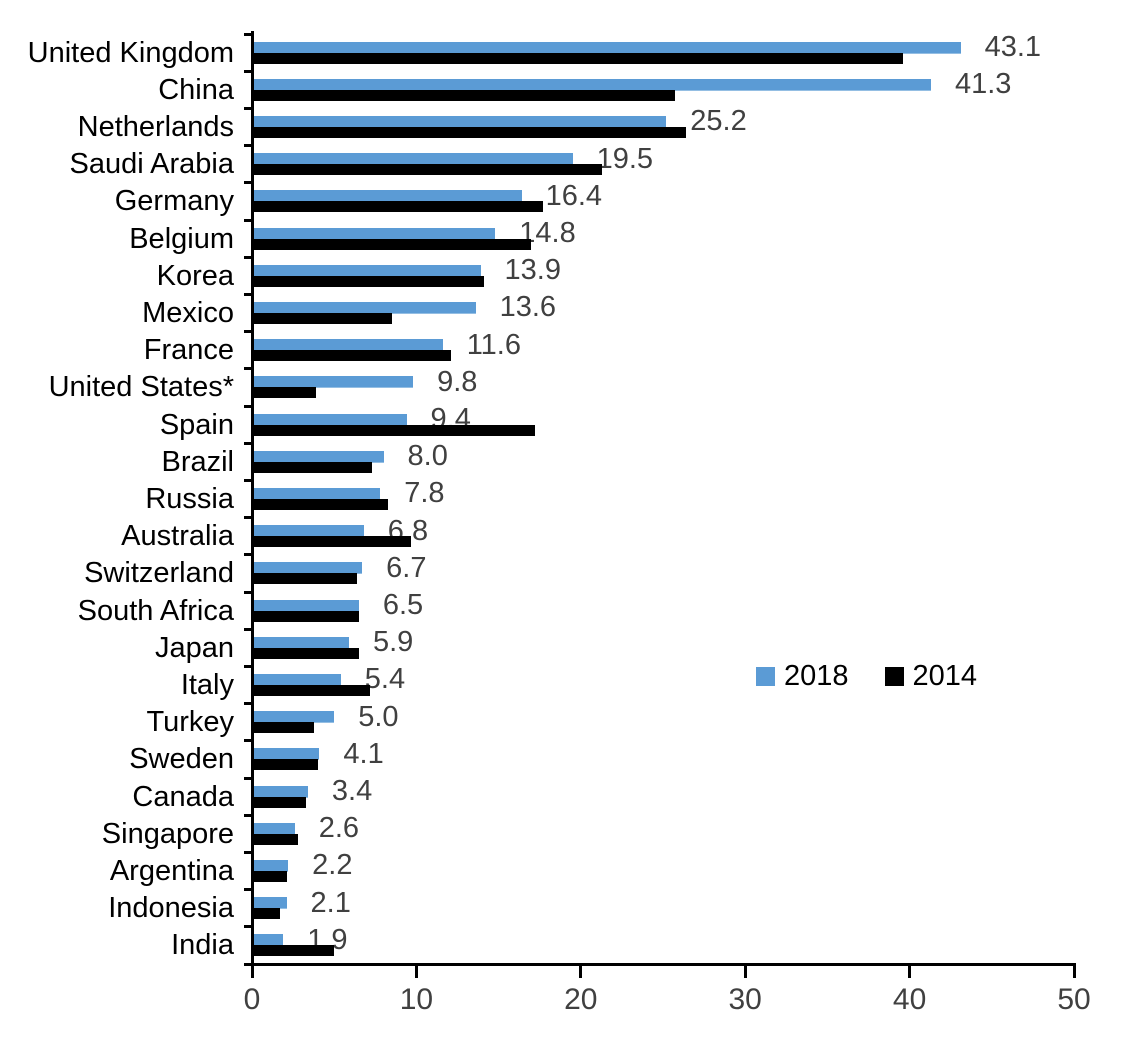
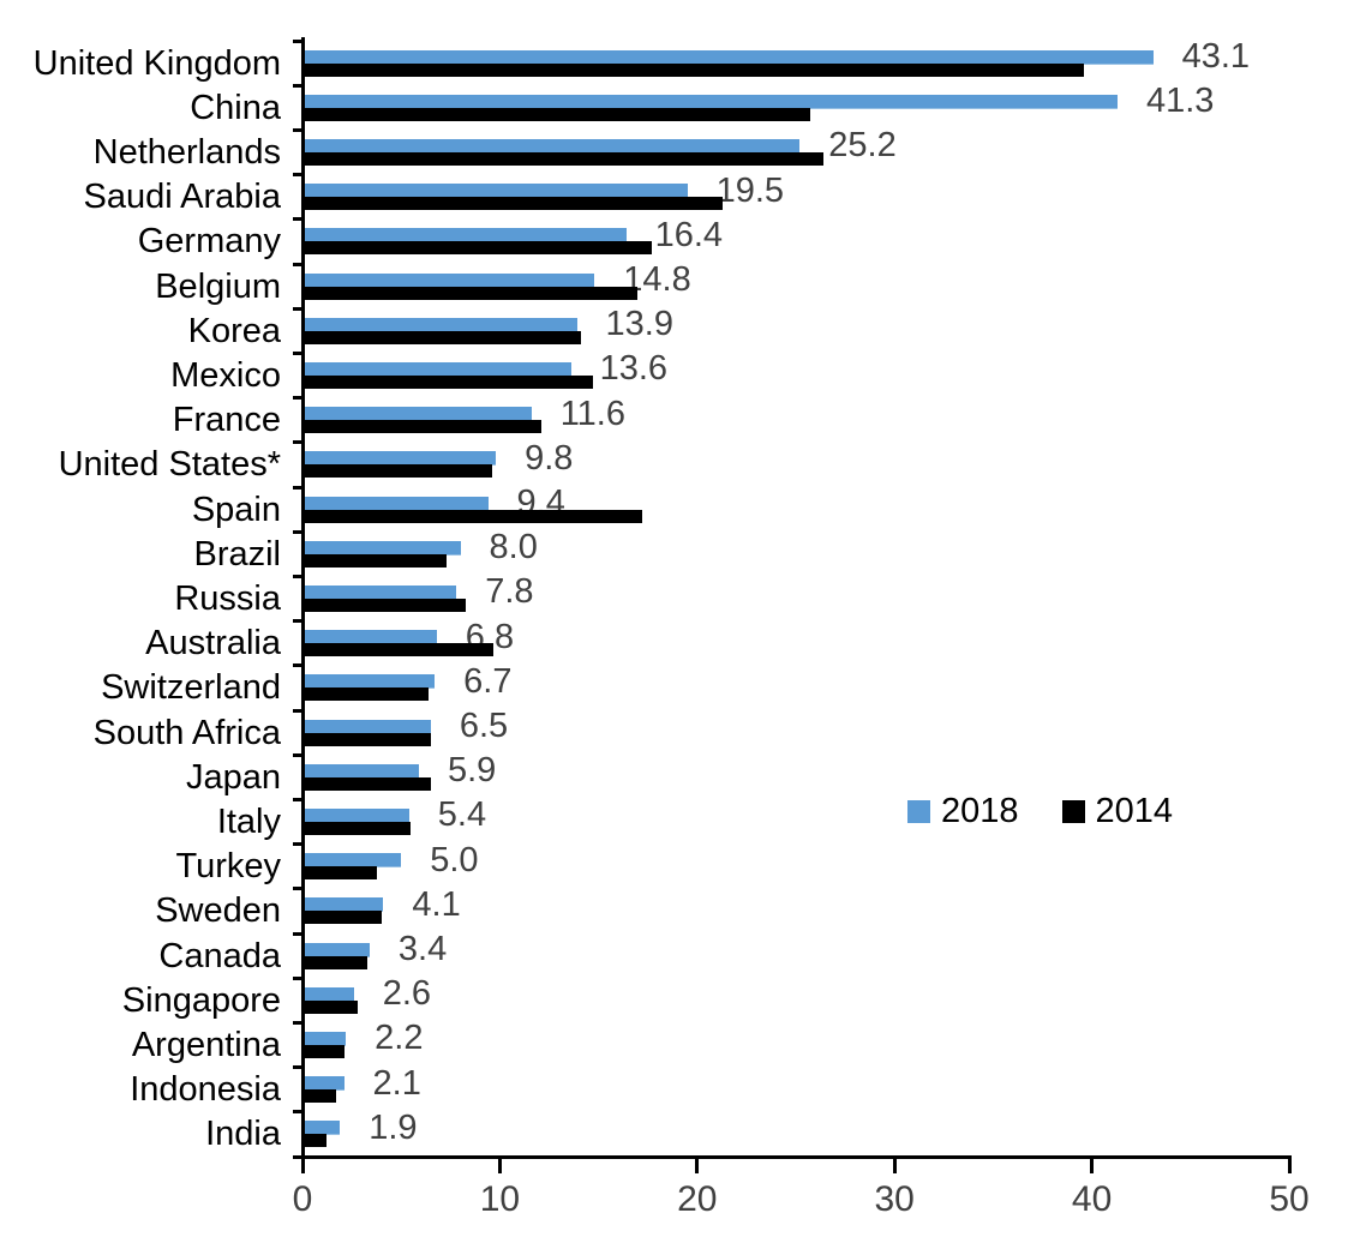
2014/Mexico: 8.5 -> 14.7
2014/United States*: 3.9 -> 9.6
2014/Italy: 7.2 -> 5.5
2014/India: 5.0 -> 1.2
